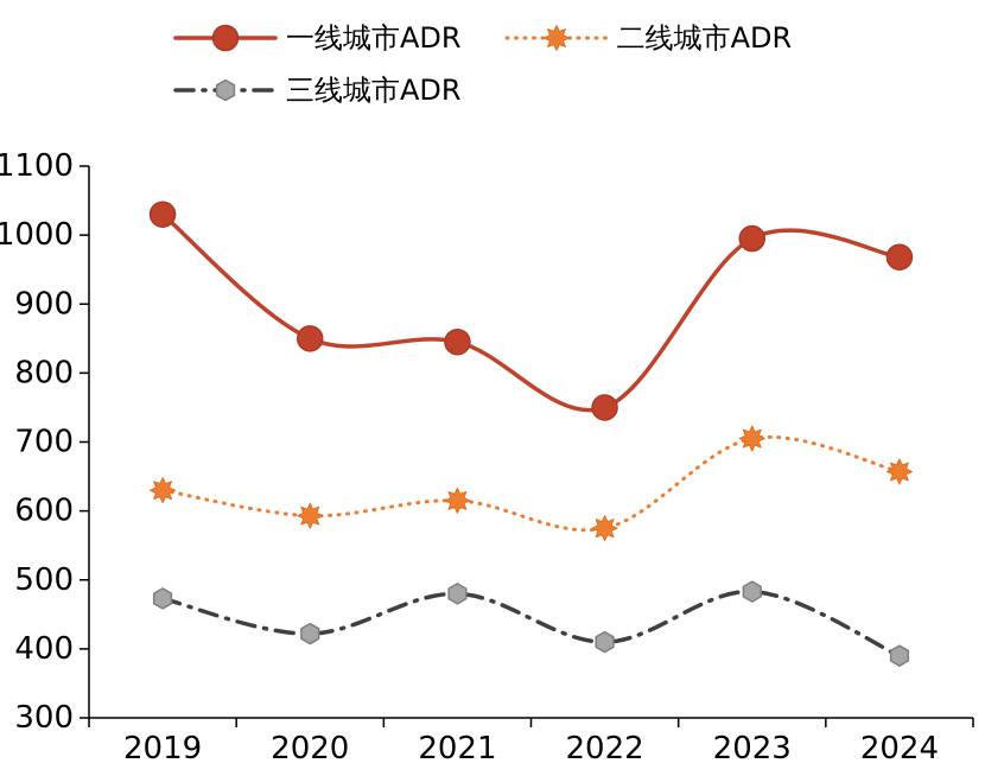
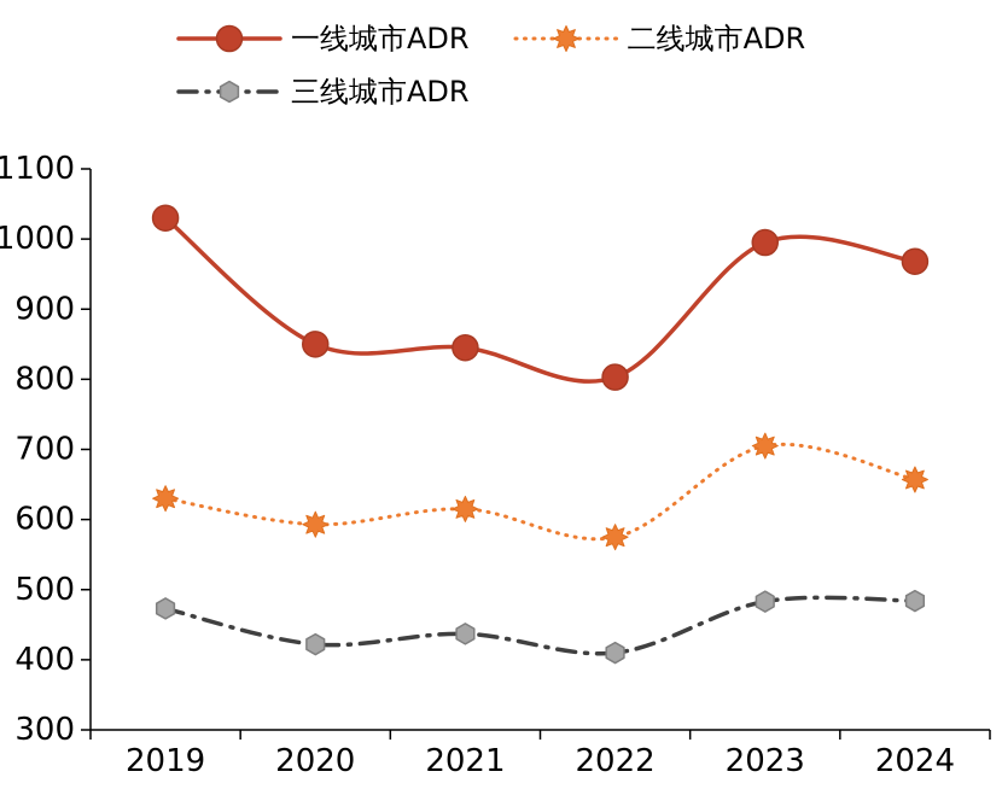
三线城市ADR/2021: 480 -> 440
一线城市ADR/2022: 750 -> 800
三线城市ADR/2024: 390 -> 480
